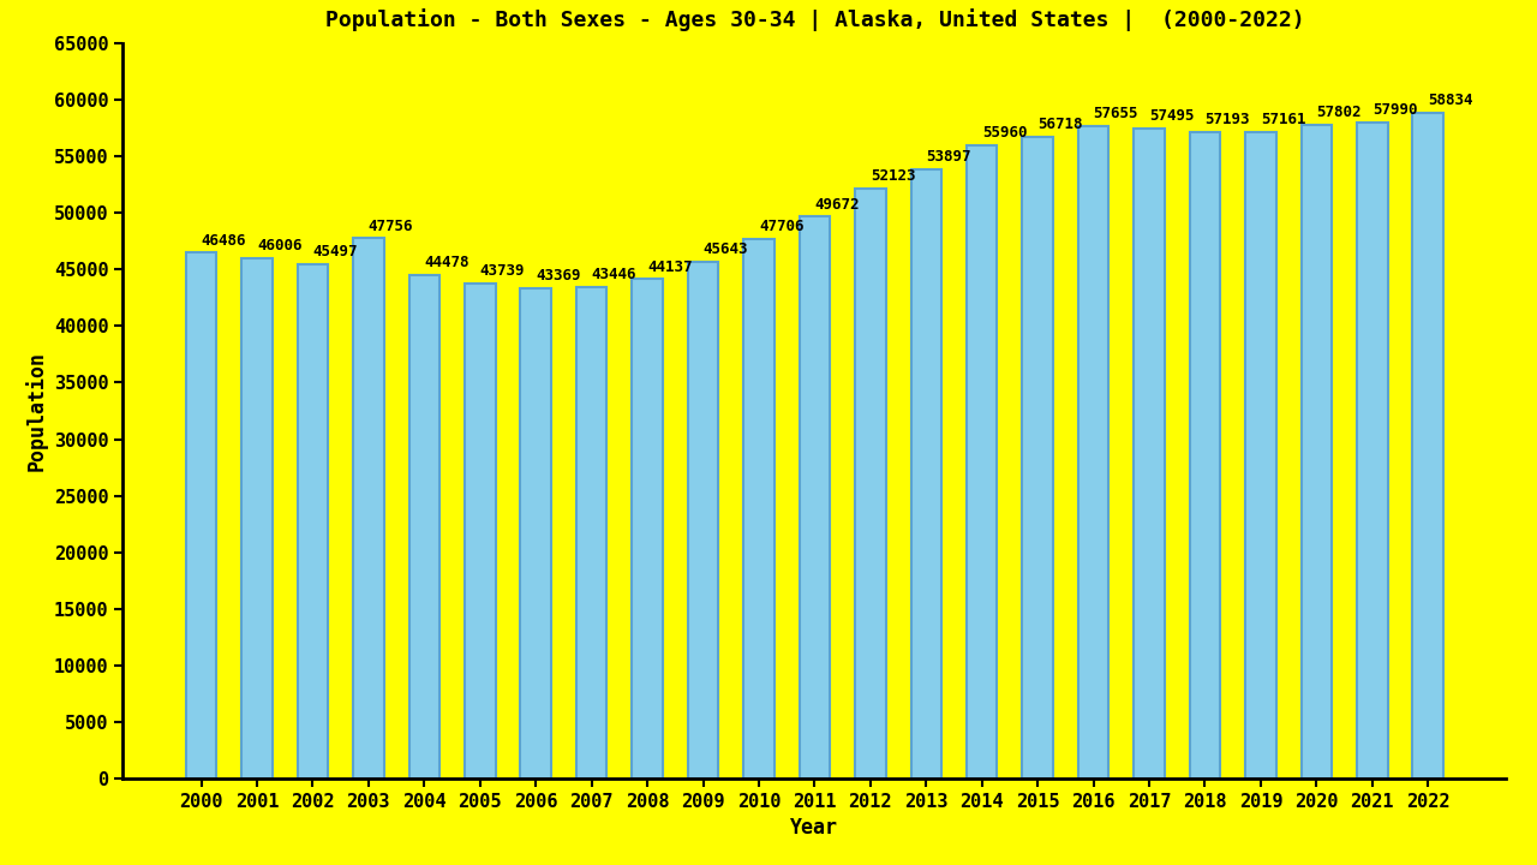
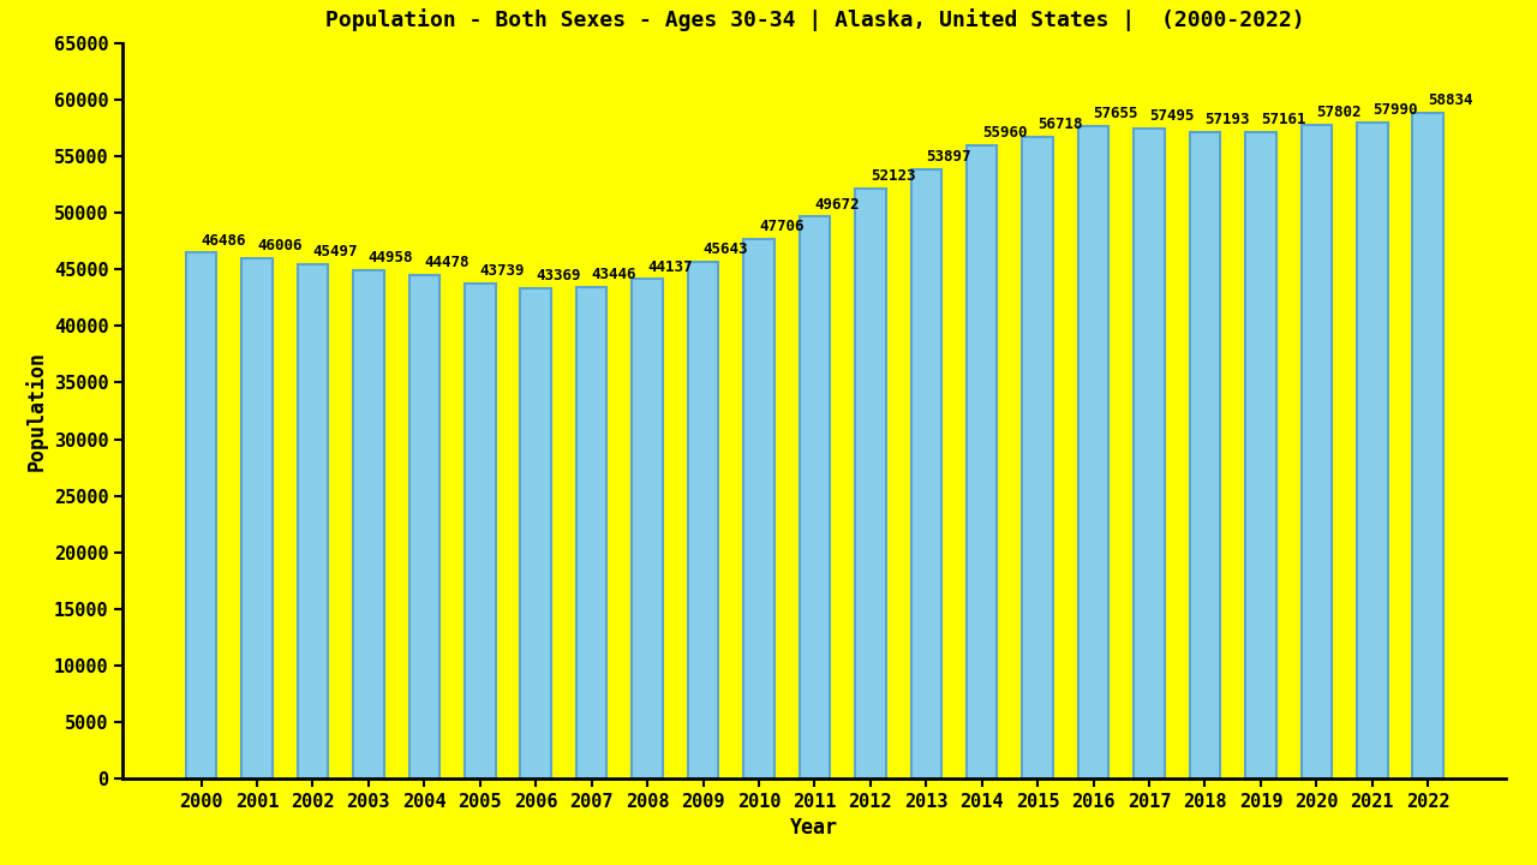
2003: 47756 -> 44958
